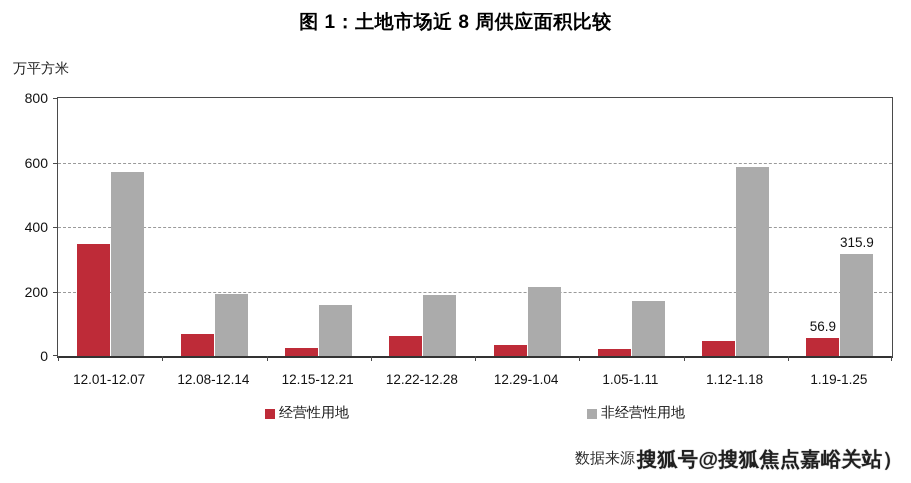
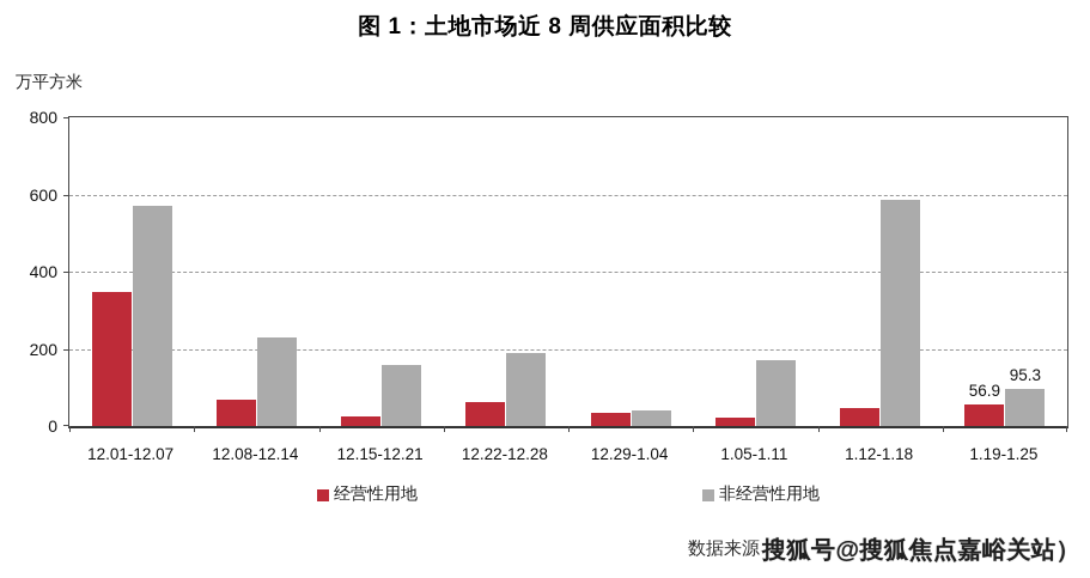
非经营性用地/12.08-12.14: 190 -> 230
非经营性用地/12.29-1.04: 220 -> 40
非经营性用地/1.19-1.25: 315.9 -> 95.3
